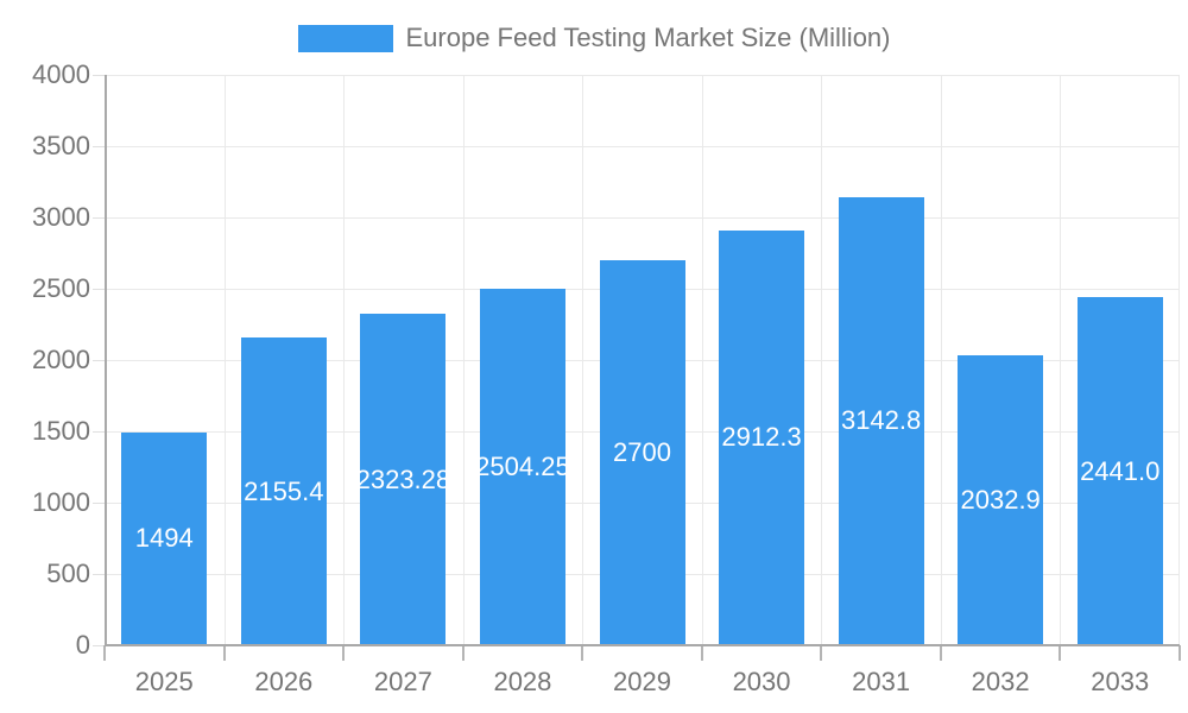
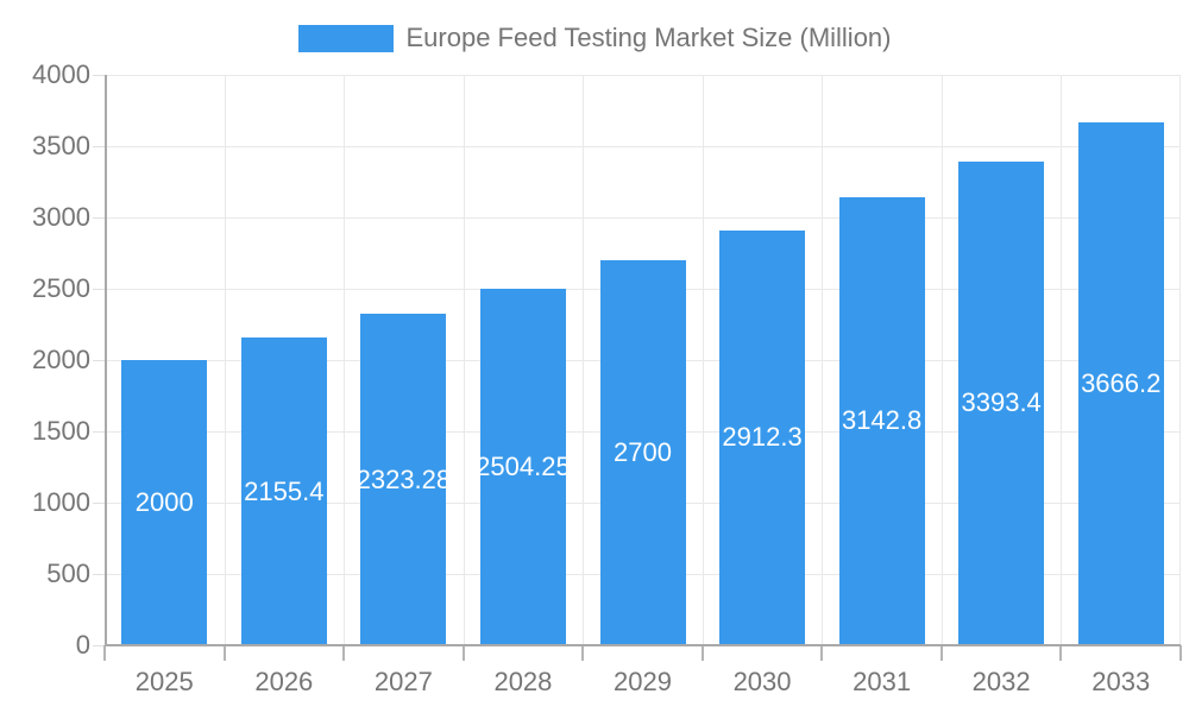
2025: 1494 -> 2000
2032: 2032.9 -> 3393.4
2033: 2441.0 -> 3666.2
